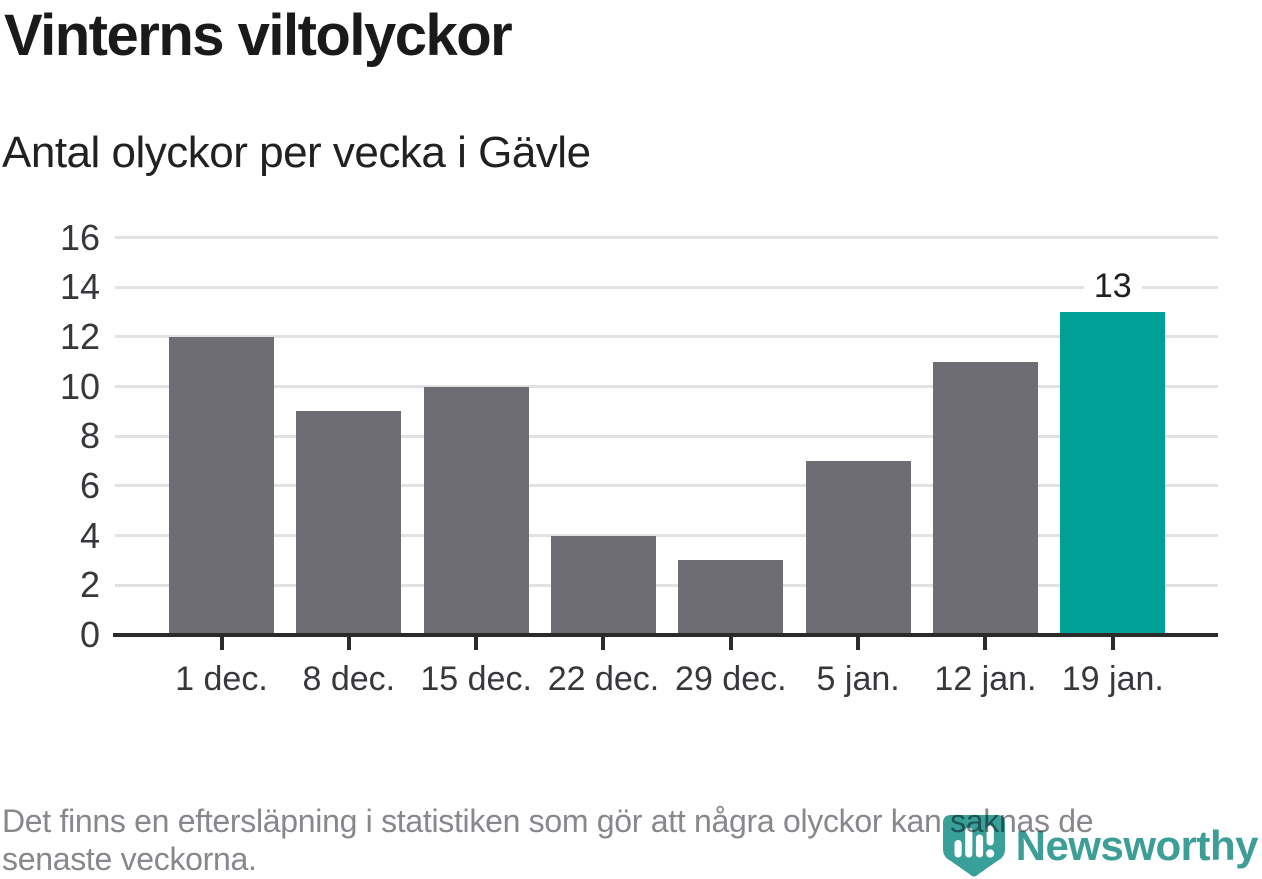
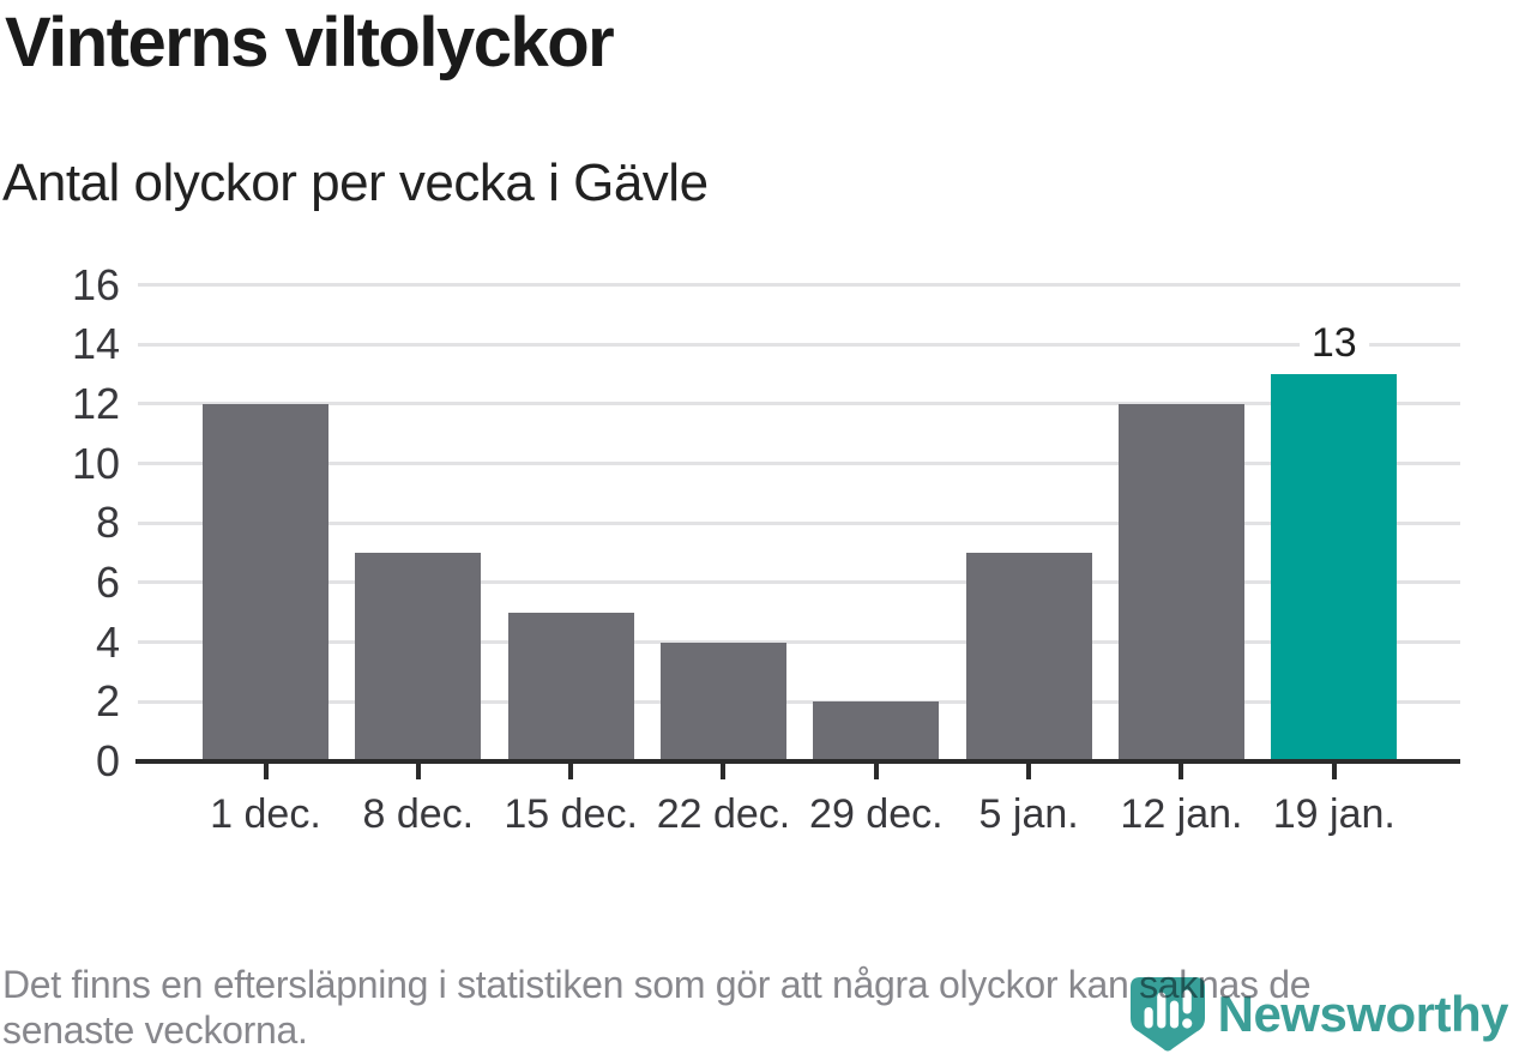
8 dec.: 9 -> 7
15 dec.: 10 -> 5
29 dec.: 3 -> 2
12 jan.: 11 -> 12
